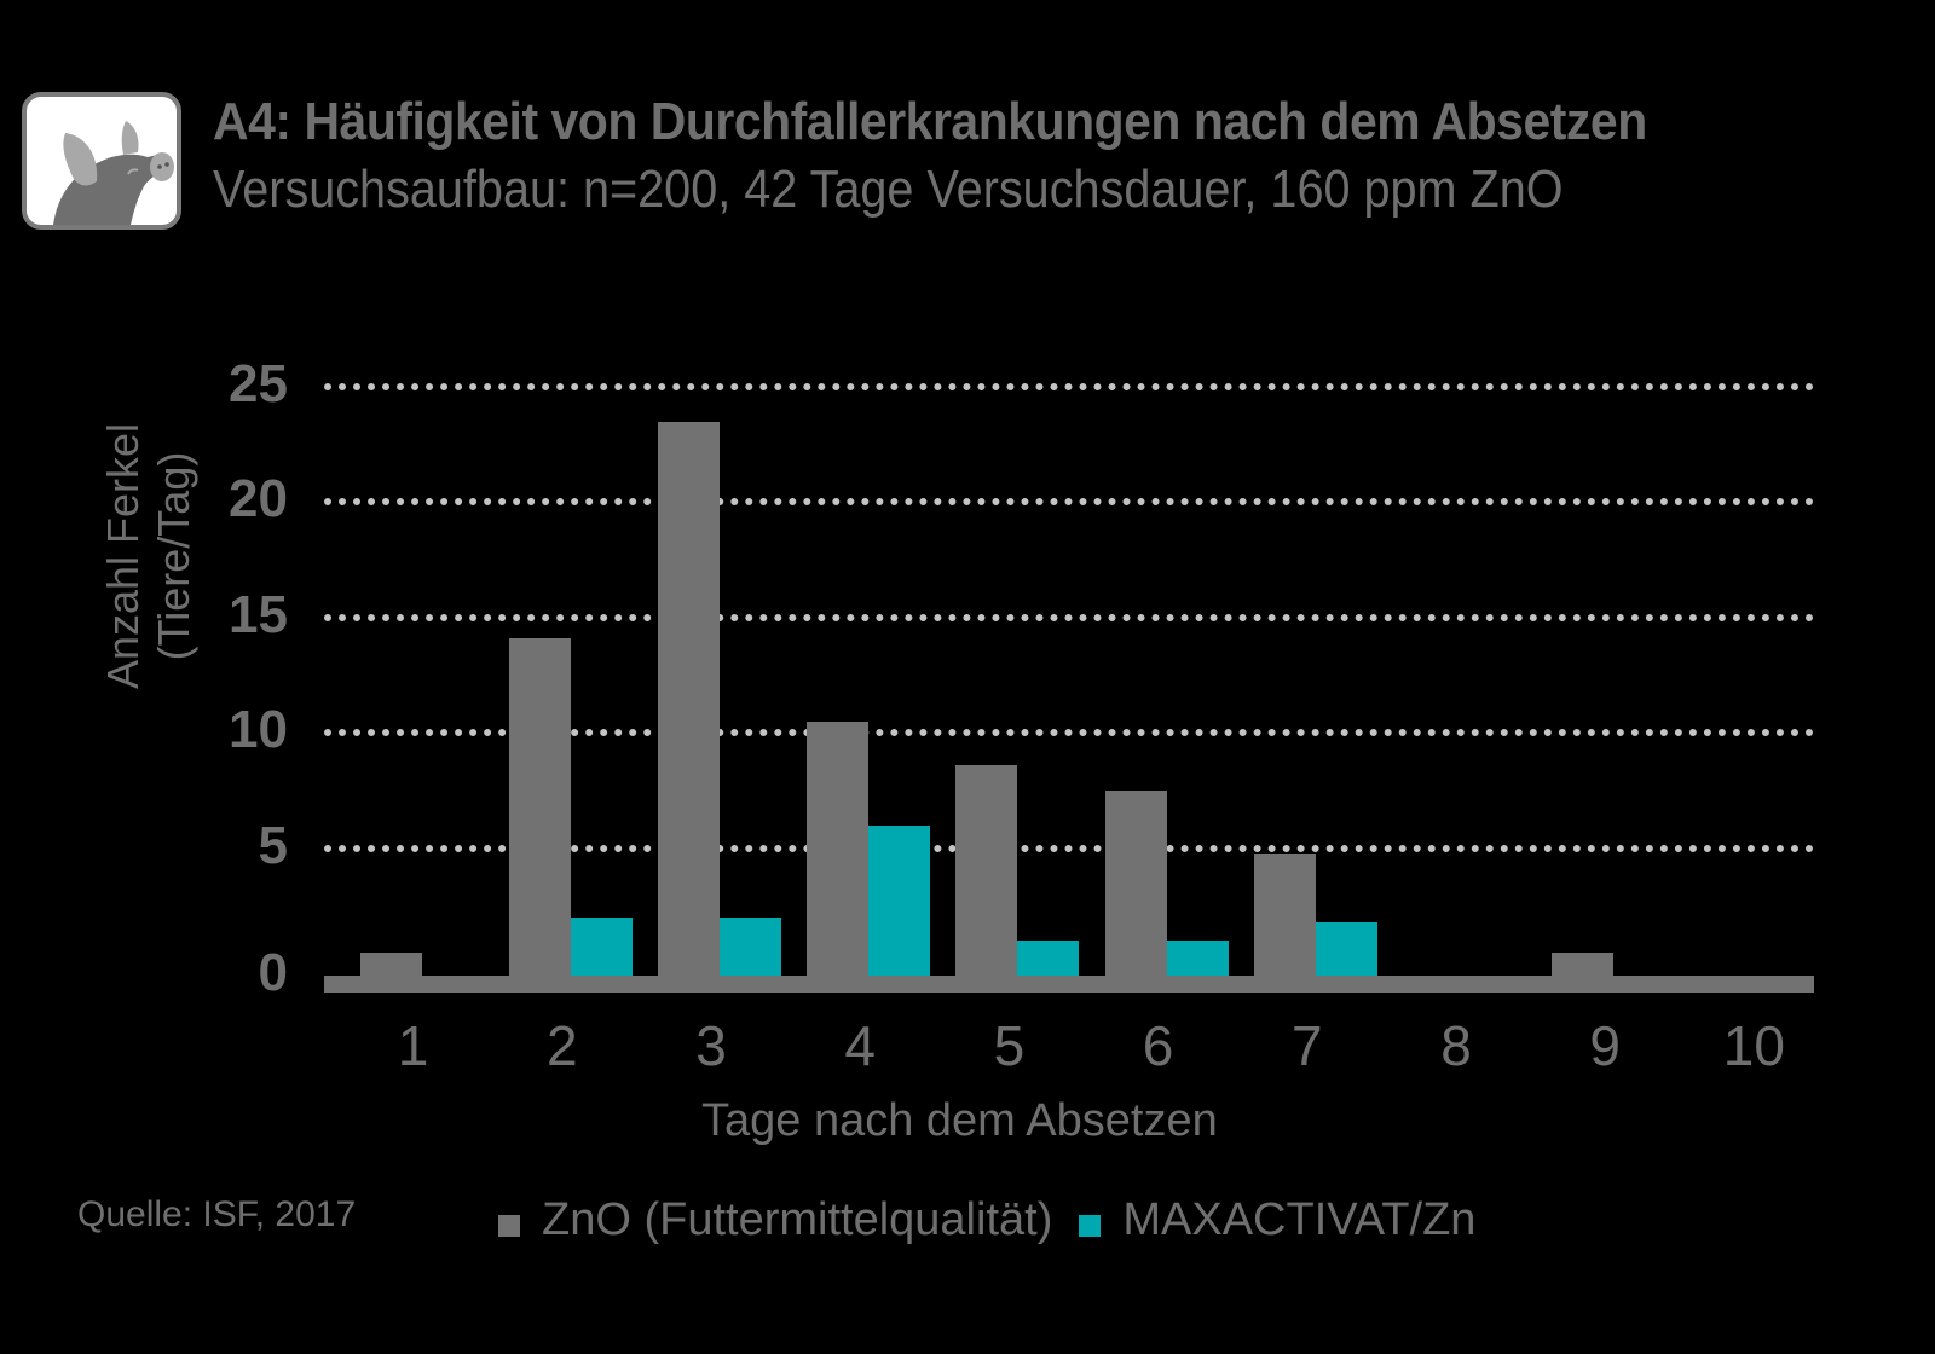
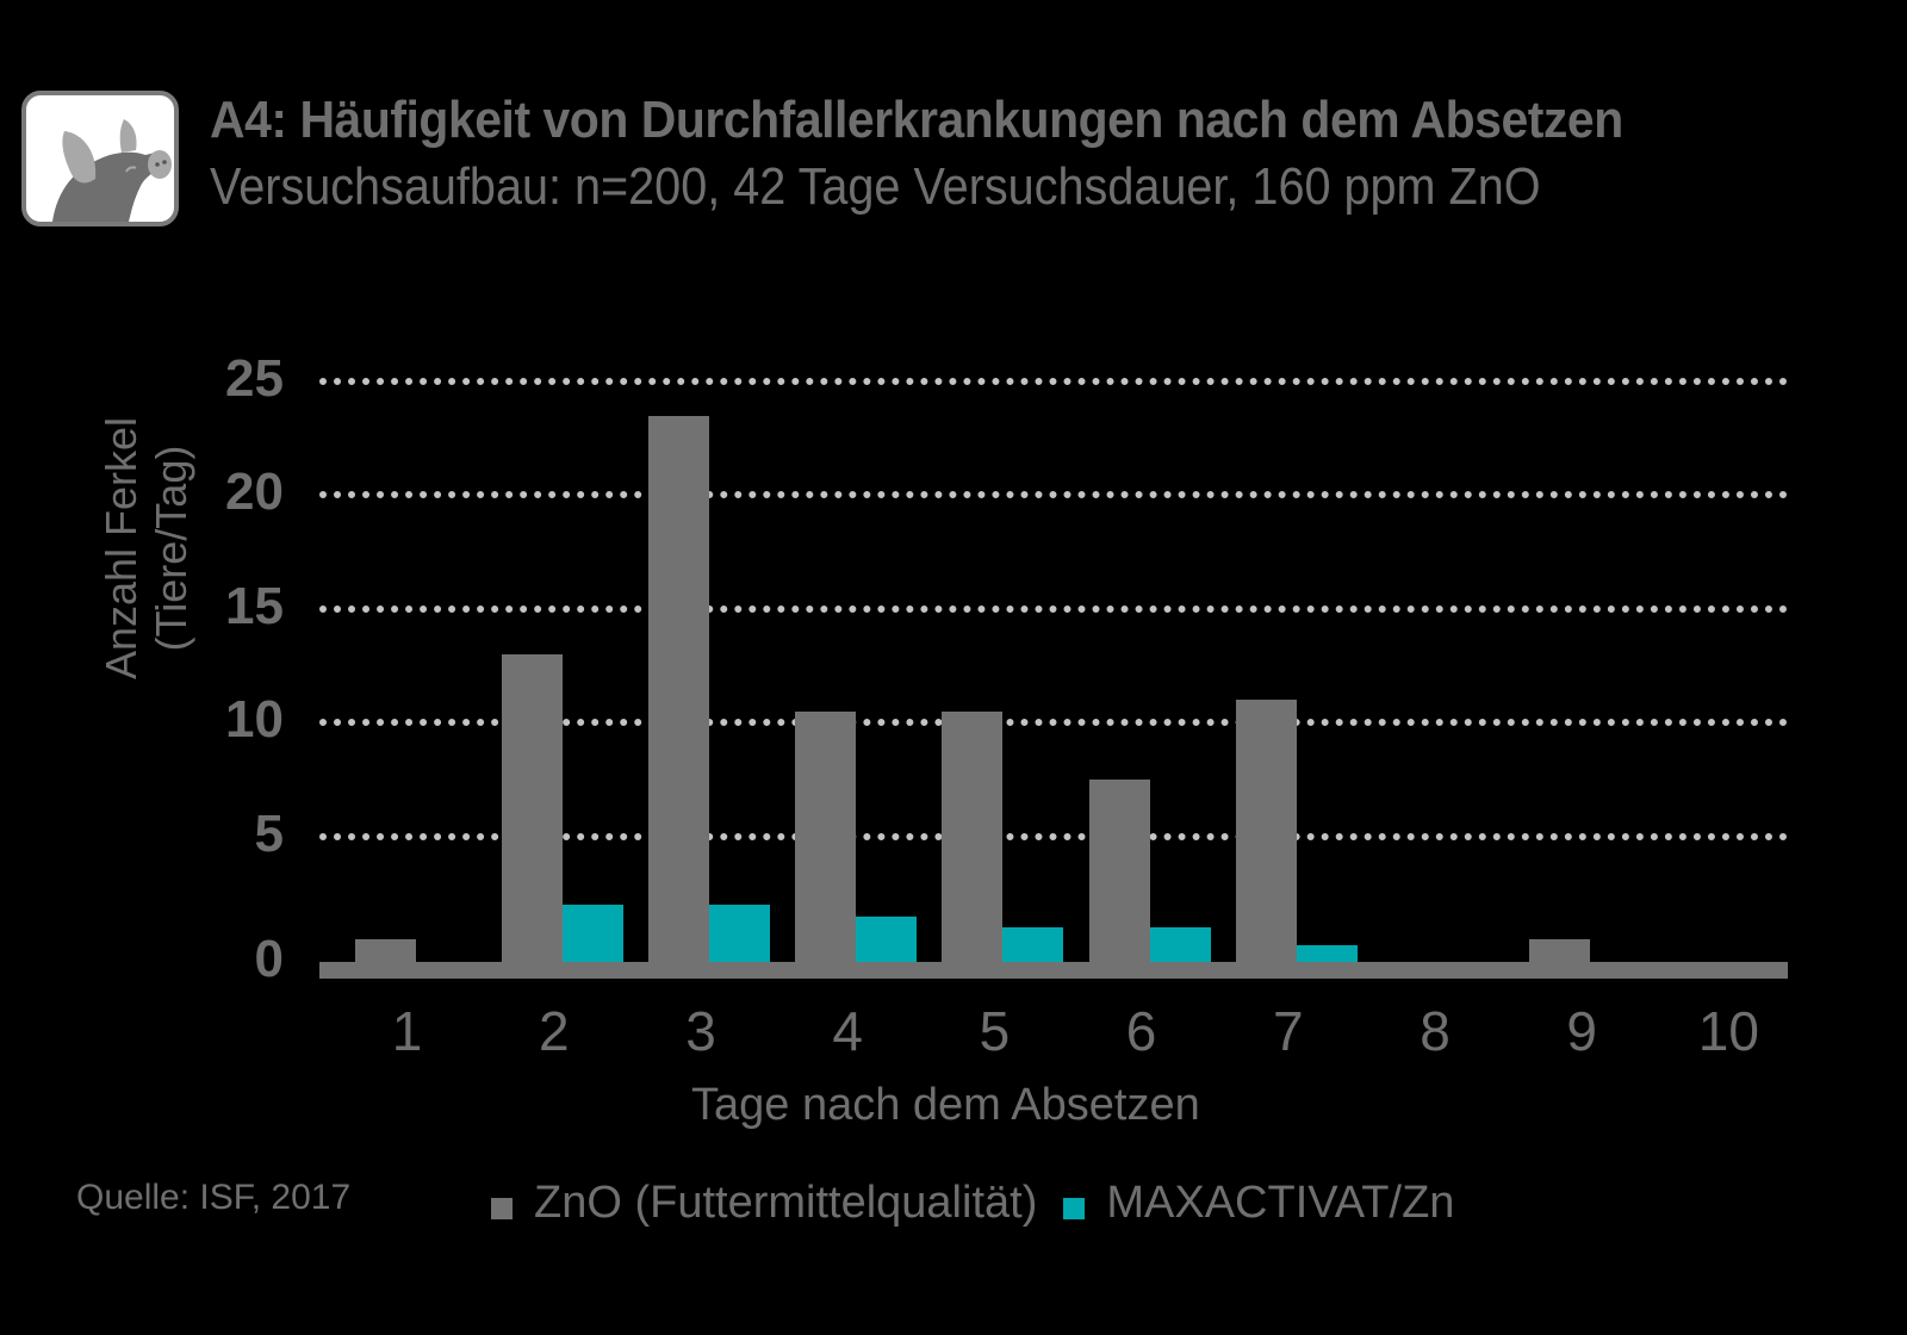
ZnO (Futtermittelqualität)/2: 14.6 -> 13.5
MAXACTIVAT/Zn/4: 6.5 -> 2.0
ZnO (Futtermittelqualität)/5: 9.1 -> 11.0
ZnO (Futtermittelqualität)/7: 5.3 -> 11.5
MAXACTIVAT/Zn/7: 2.3 -> 0.8
